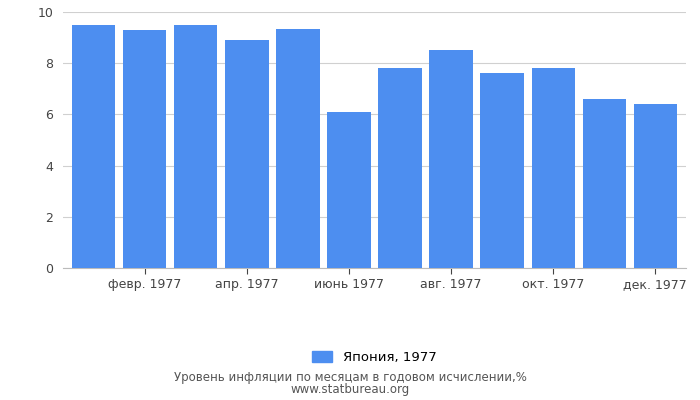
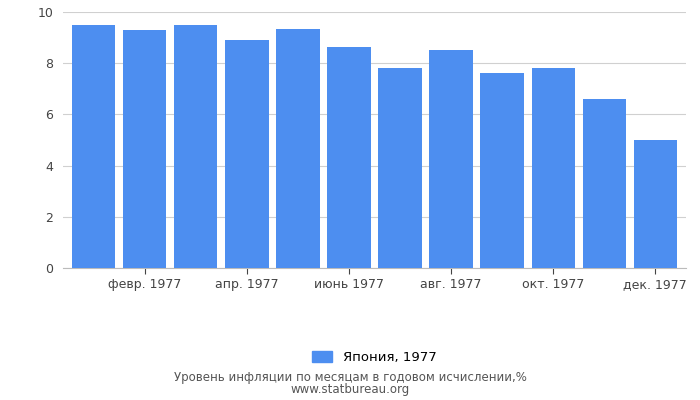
июнь 1977: 6.10 -> 8.65
дек. 1977: 6.40 -> 5.00
